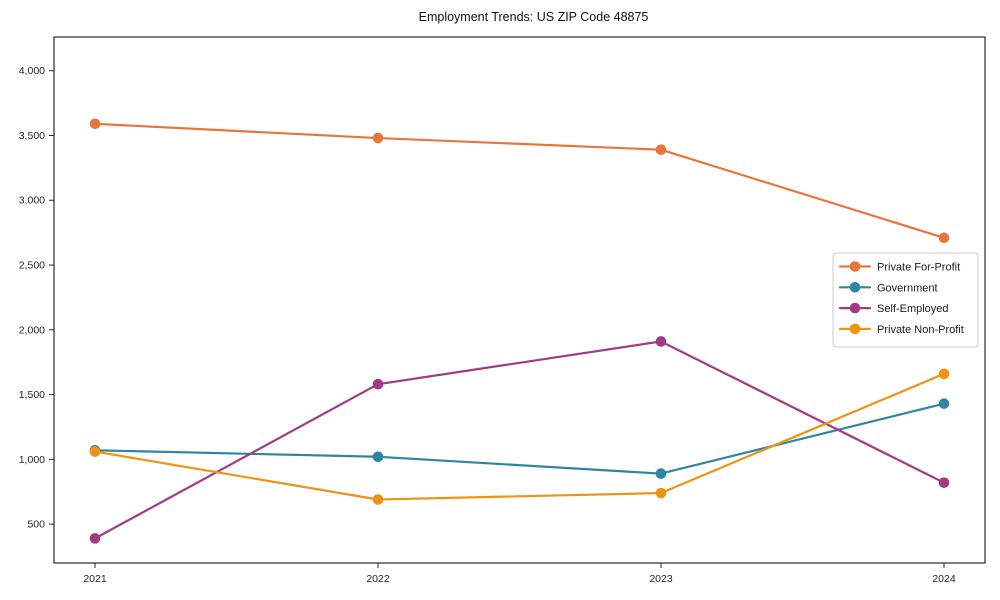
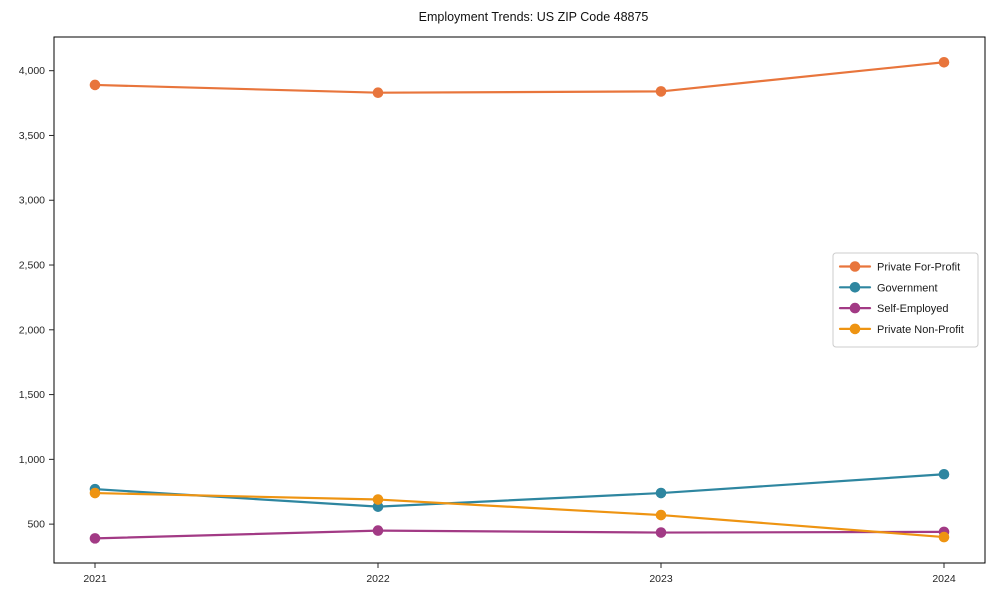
Private For-Profit/2021: 3590 -> 3890
Government/2021: 1070 -> 770
Private Non-Profit/2021: 1060 -> 740
Private For-Profit/2022: 3480 -> 3830
Government/2022: 1020 -> 640
Self-Employed/2022: 1580 -> 450
Private For-Profit/2023: 3390 -> 3840
Government/2023: 890 -> 740
Self-Employed/2023: 1910 -> 440
Private Non-Profit/2023: 740 -> 570
Private For-Profit/2024: 2710 -> 4060
Government/2024: 1430 -> 880
Self-Employed/2024: 820 -> 440
Private Non-Profit/2024: 1660 -> 400
